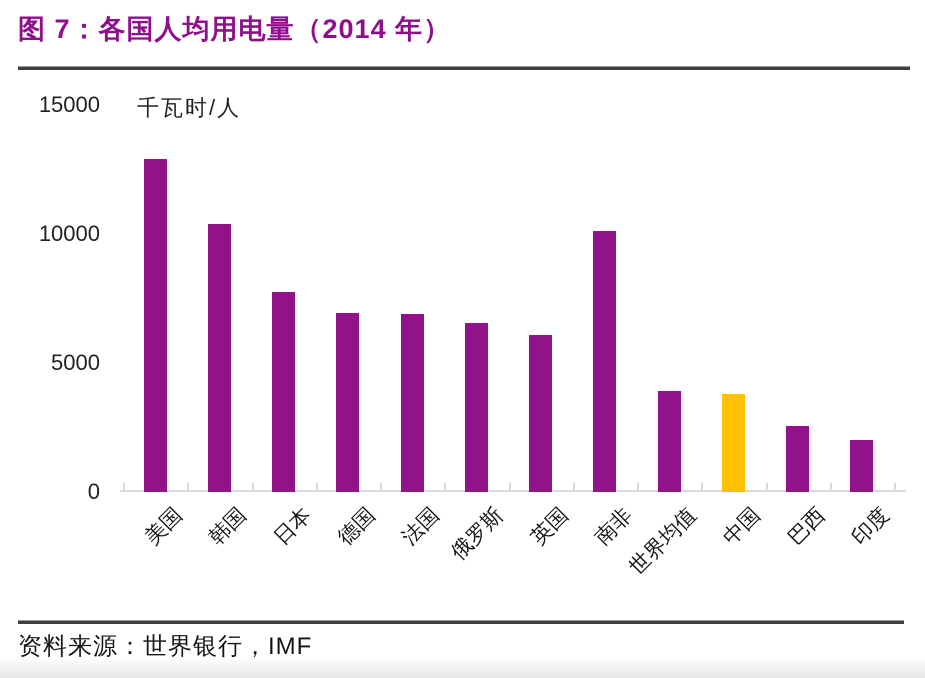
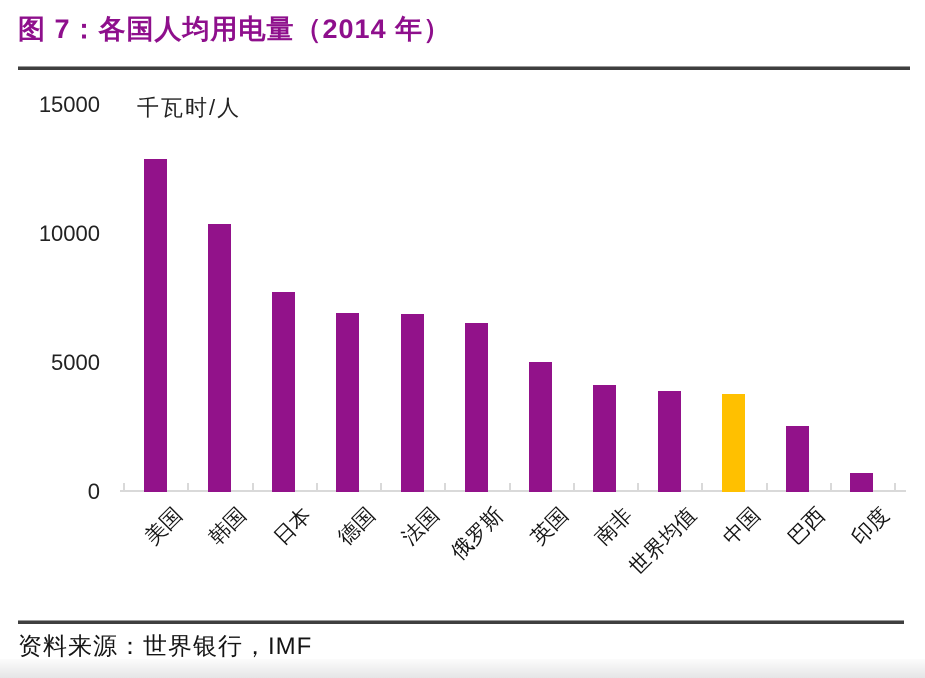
英国: 6100 -> 5000
南非: 10100 -> 4200
印度: 2000 -> 800
